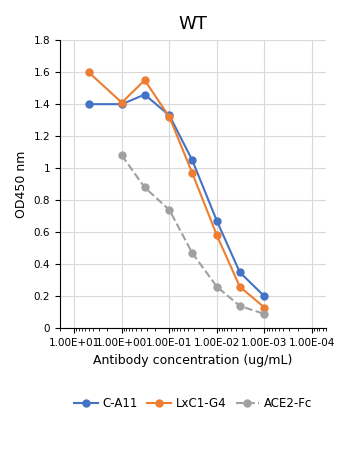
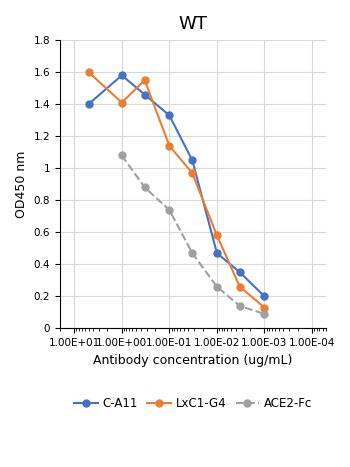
C-A11/1.00E+00: 1.40 -> 1.58
LxC1-G4/1.00E-01: 1.32 -> 1.14
C-A11/1.00E-02: 0.67 -> 0.47
